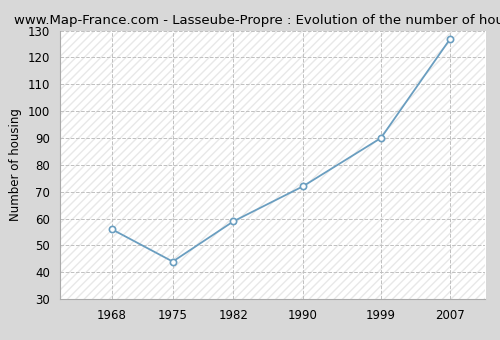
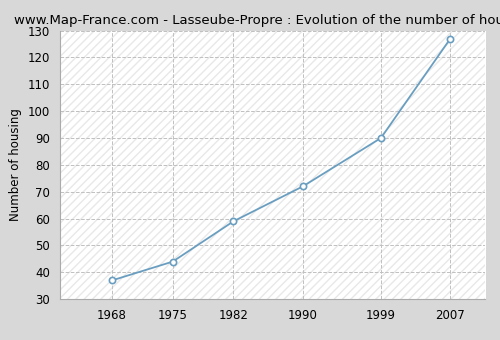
1968: 56 -> 37
